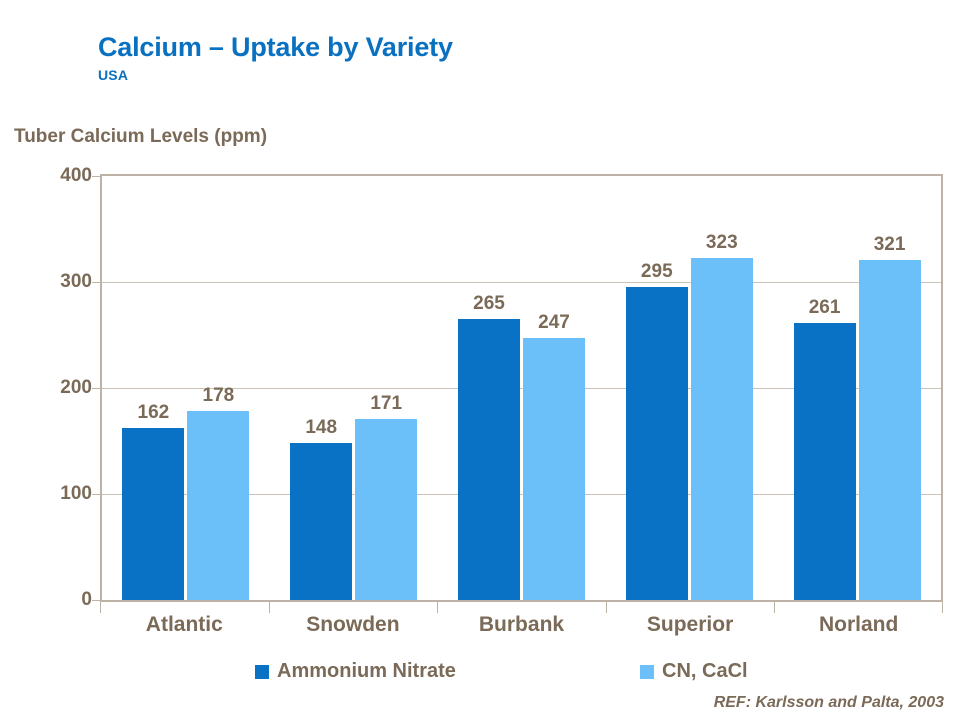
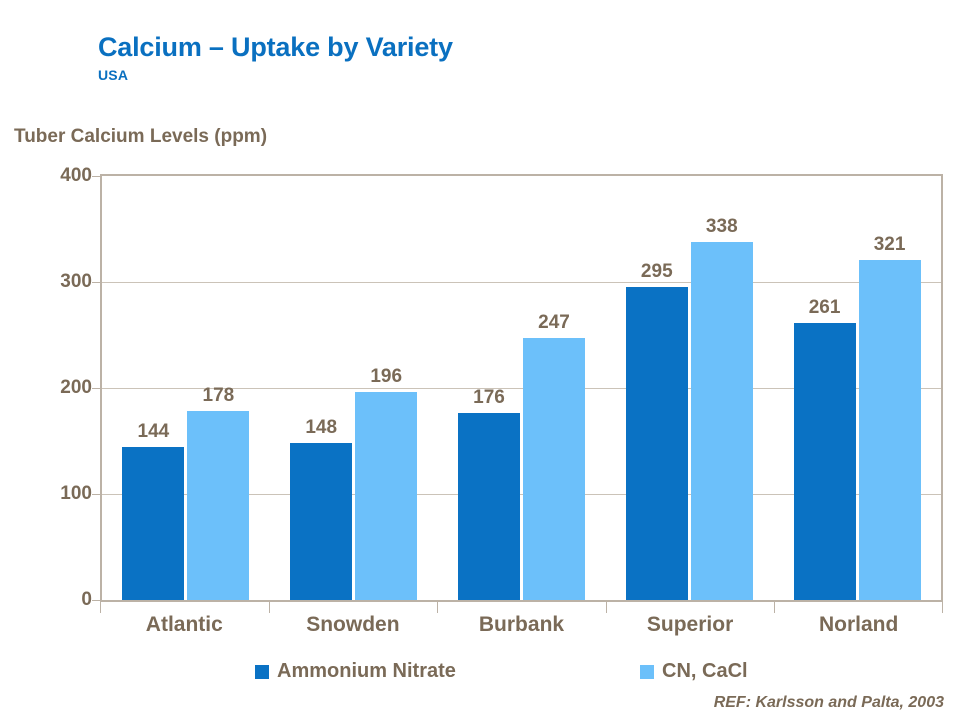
Ammonium Nitrate/Atlantic: 162 -> 144
CN, CaCl/Snowden: 171 -> 196
Ammonium Nitrate/Burbank: 265 -> 176
CN, CaCl/Superior: 323 -> 338
